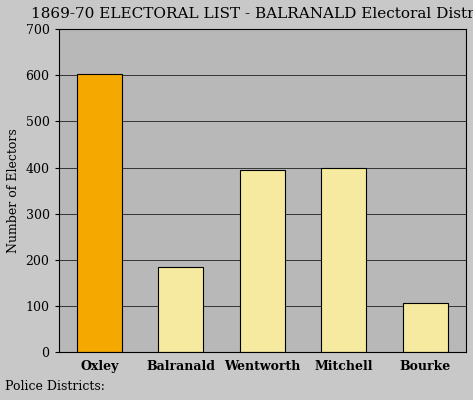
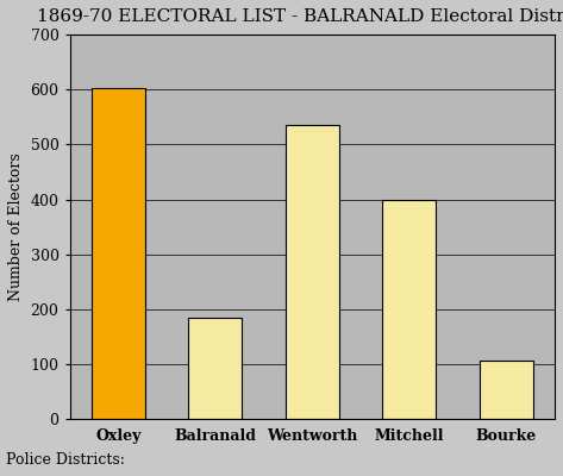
Wentworth: 395 -> 535
